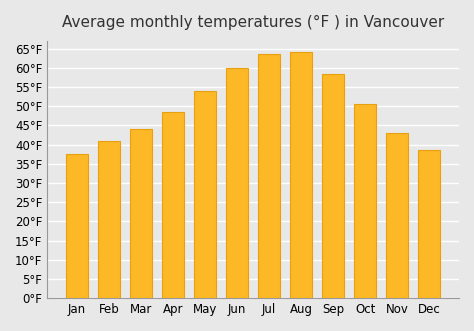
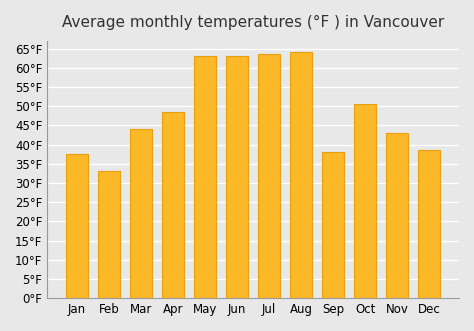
Feb: 41.0°F -> 33.0°F
May: 54.0°F -> 63.0°F
Jun: 60.0°F -> 63.0°F
Sep: 58.5°F -> 38.0°F
